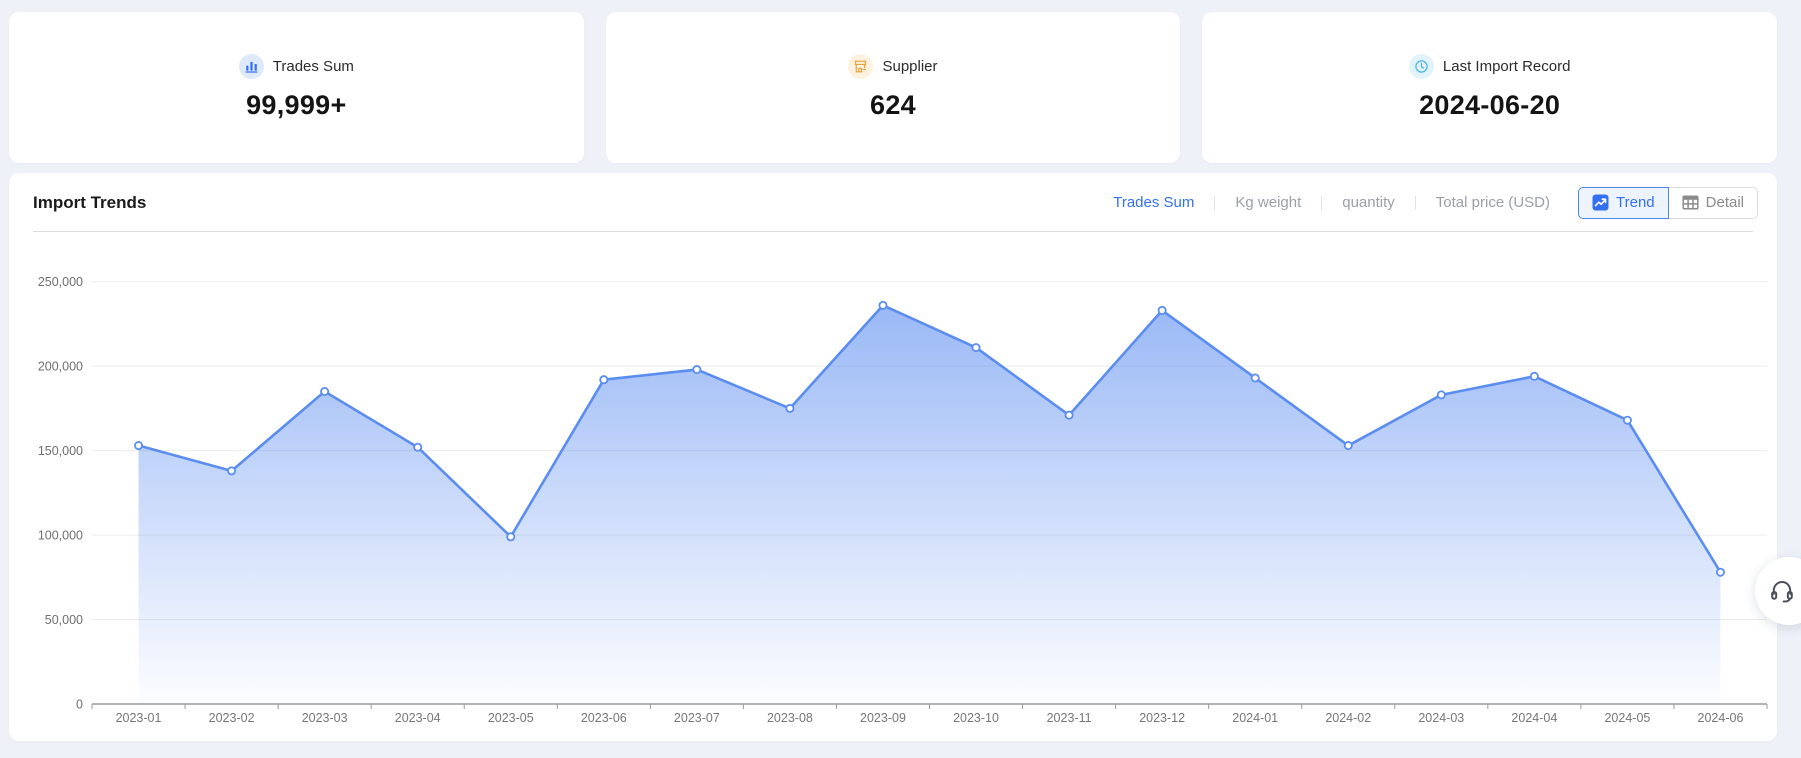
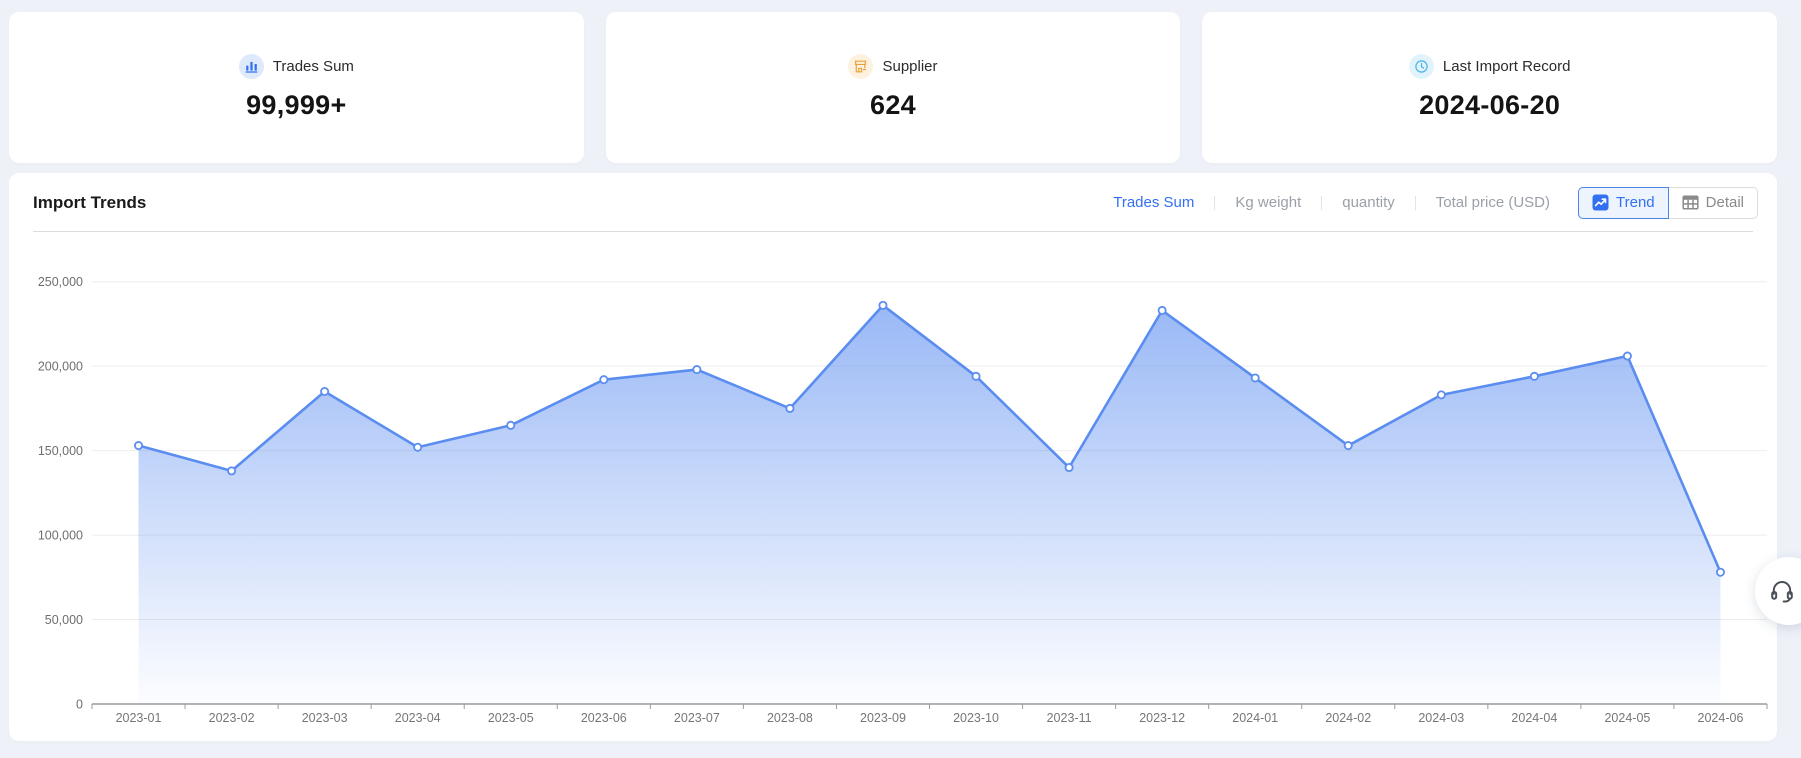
2023-05: 99000 -> 165000
2023-10: 211000 -> 194000
2023-11: 171000 -> 140000
2024-05: 168000 -> 206000
